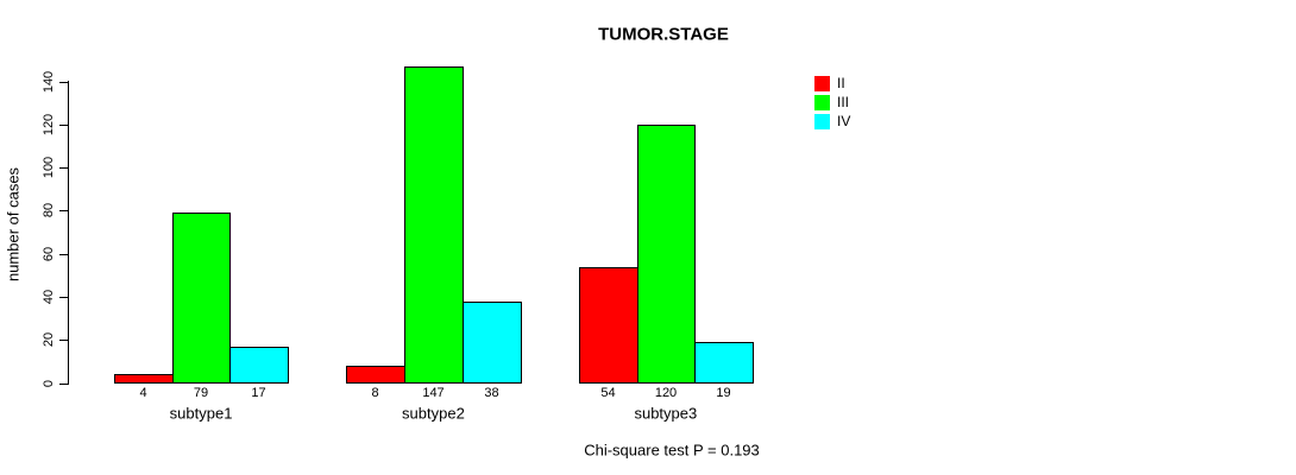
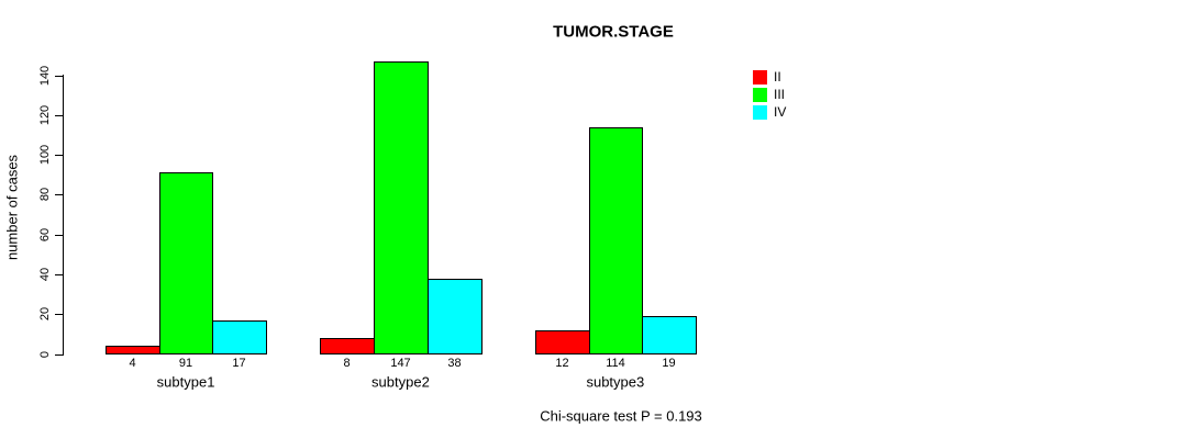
III/subtype1: 79 -> 91
II/subtype3: 54 -> 12
III/subtype3: 120 -> 114
